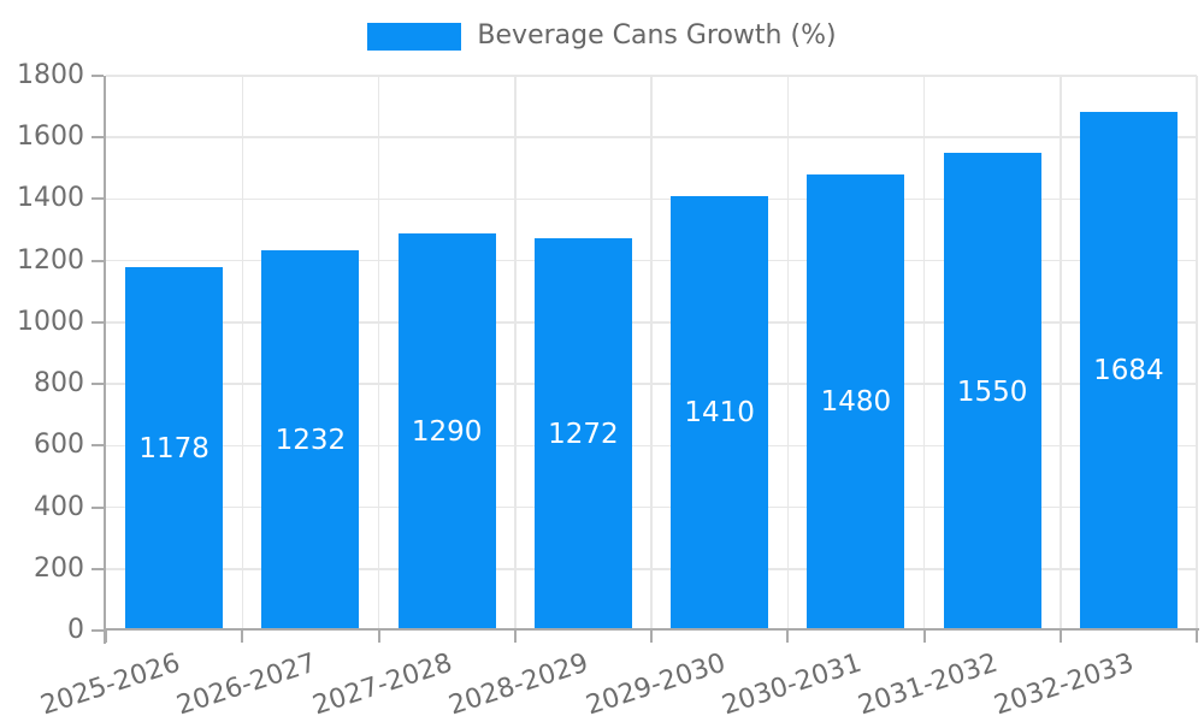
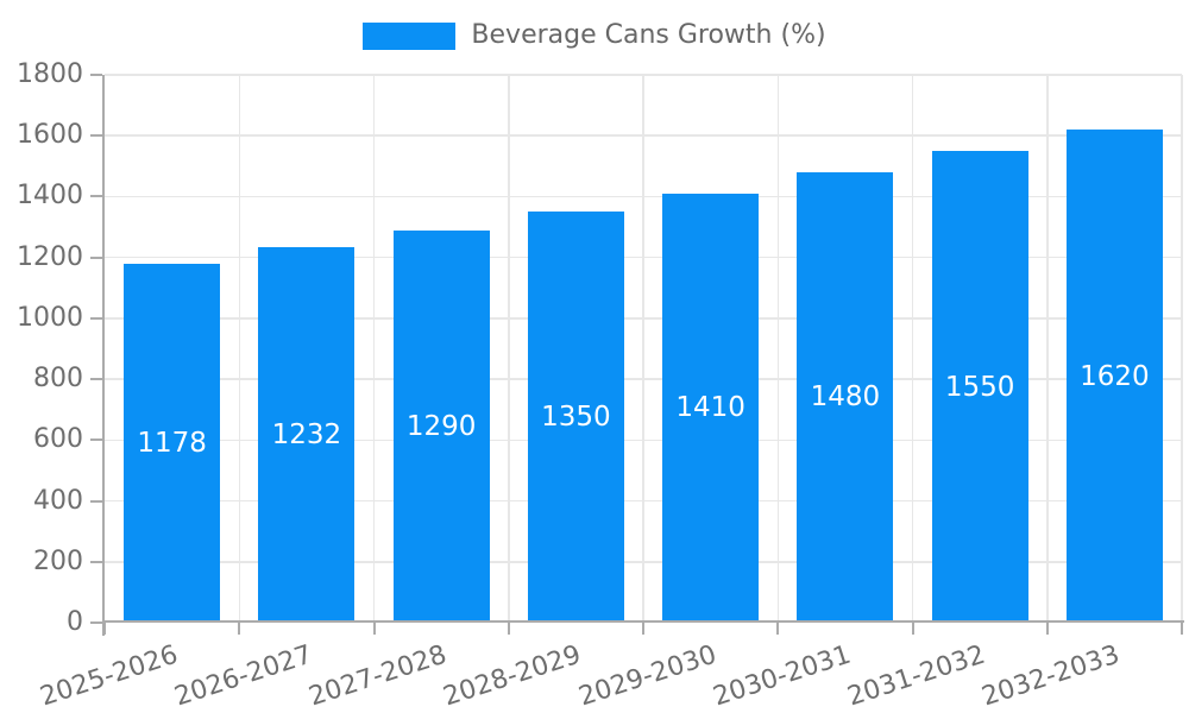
2028-2029: 1272 -> 1350
2032-2033: 1684 -> 1620
